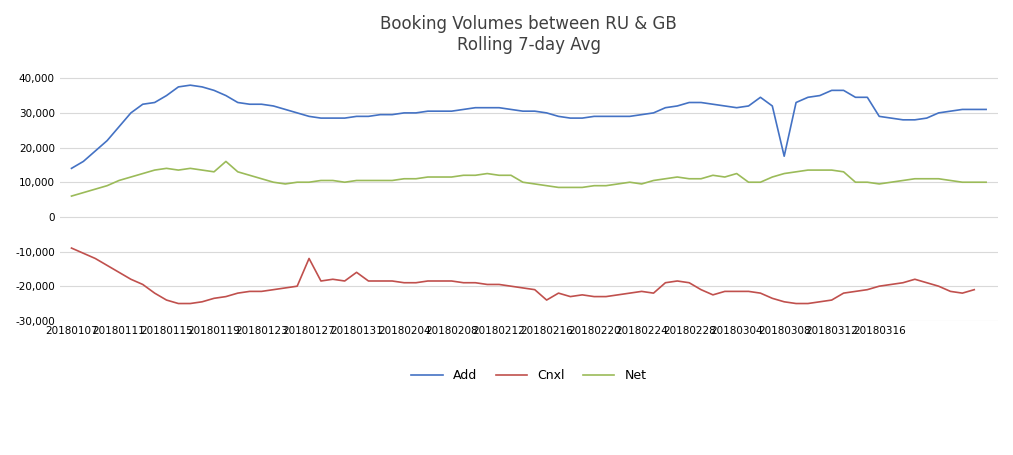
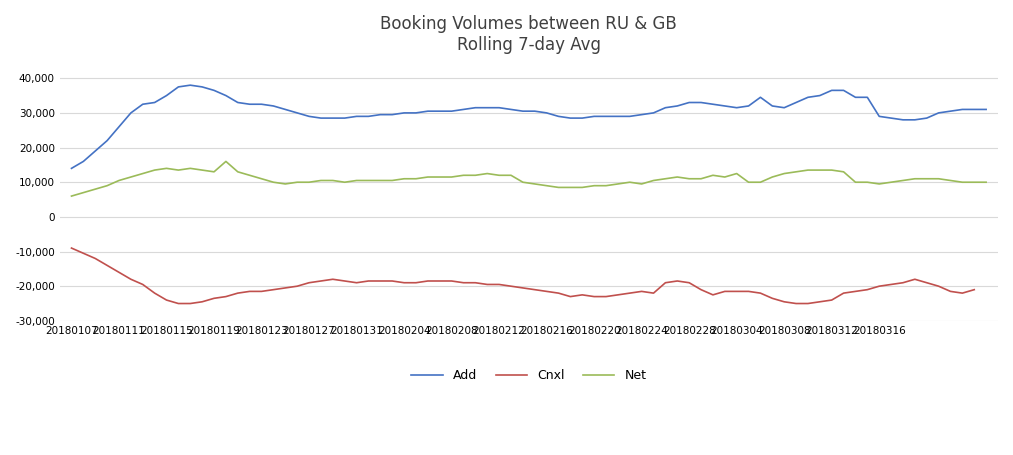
Cnxl/20180127: -12,000 -> -19,000
Cnxl/20180131: -16,000 -> -19,000
Cnxl/20180216: -24,000 -> -21,500
Add/20180308: 17,500 -> 31,500
